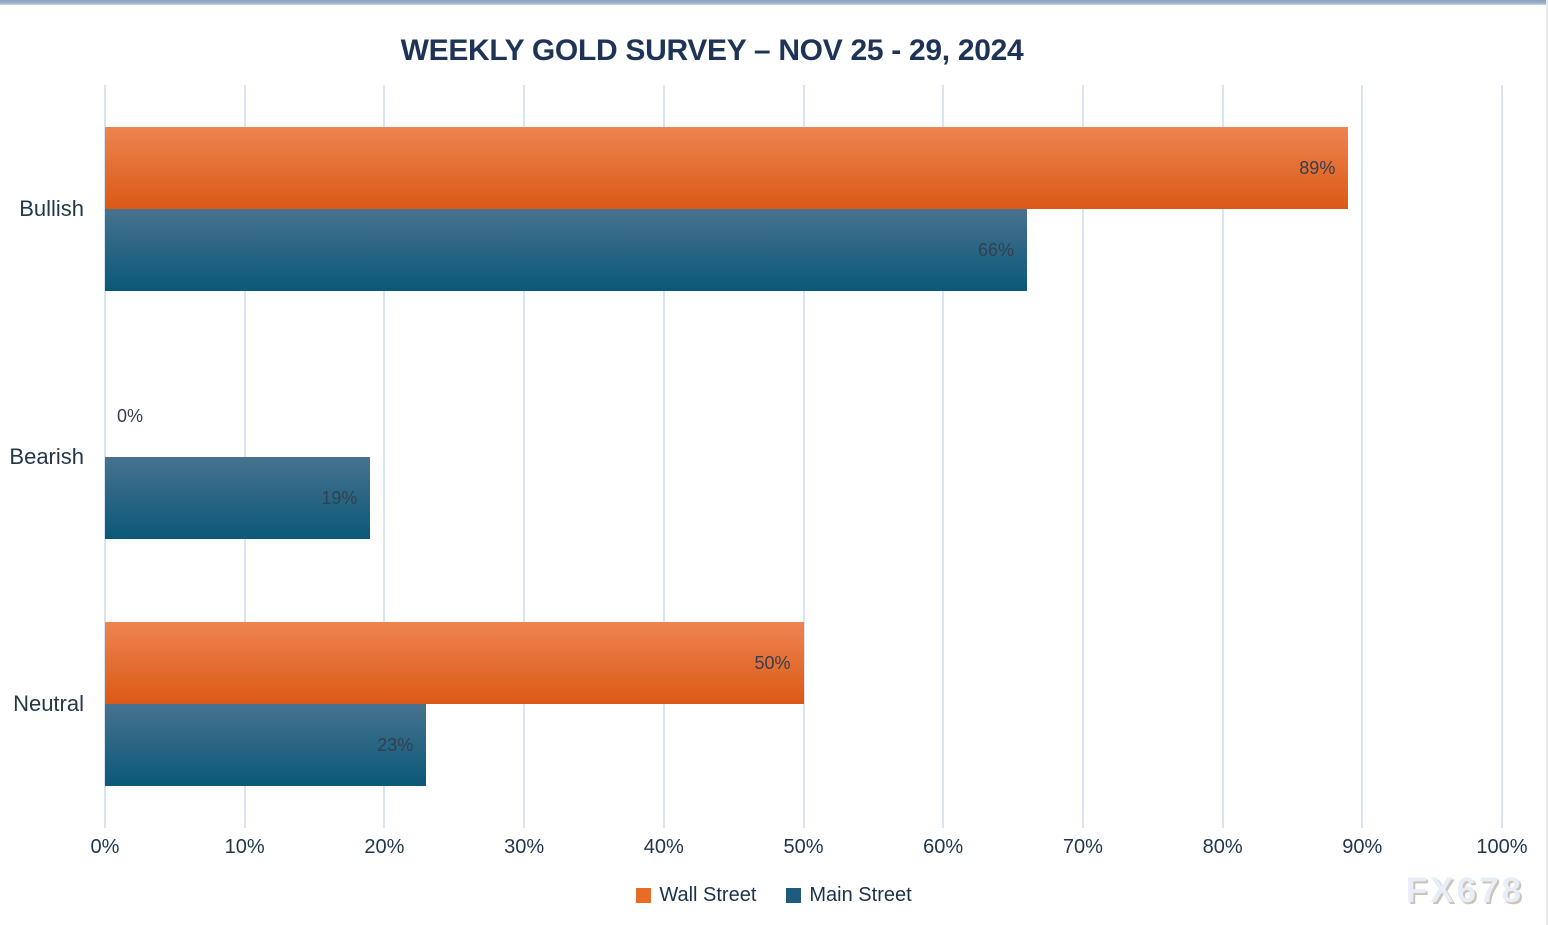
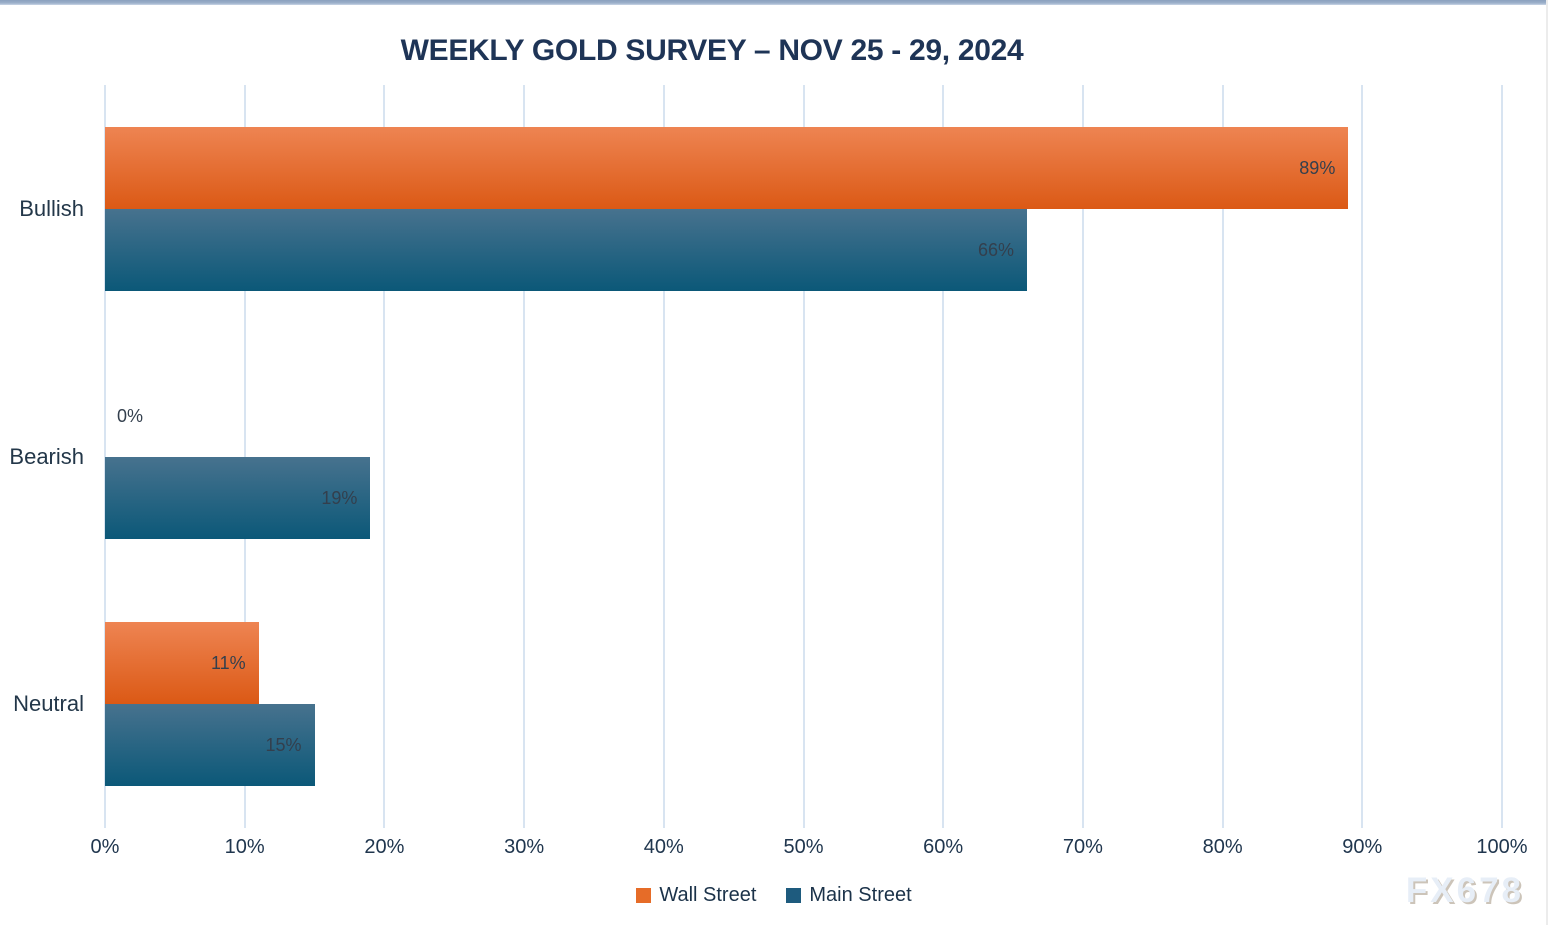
Wall Street/Neutral: 50% -> 11%
Main Street/Neutral: 23% -> 15%
